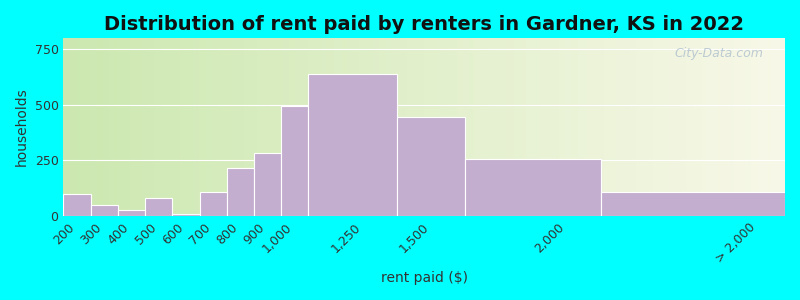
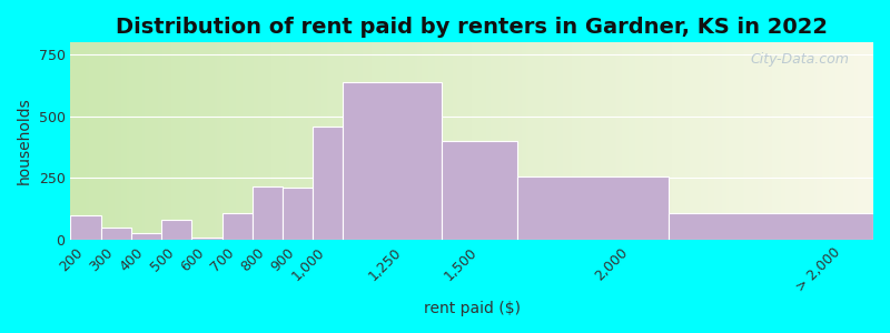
900: 285 -> 210
1,000: 495 -> 460
1,500: 445 -> 400
